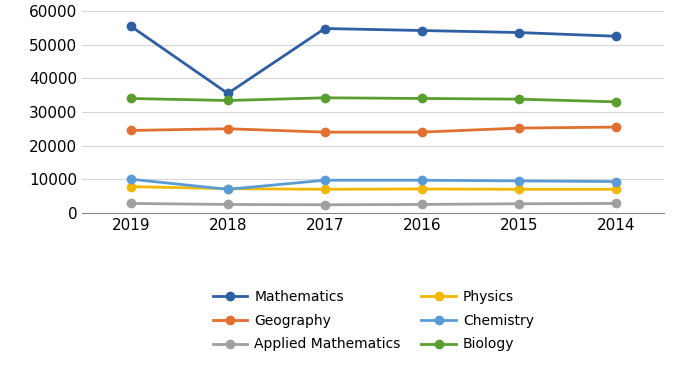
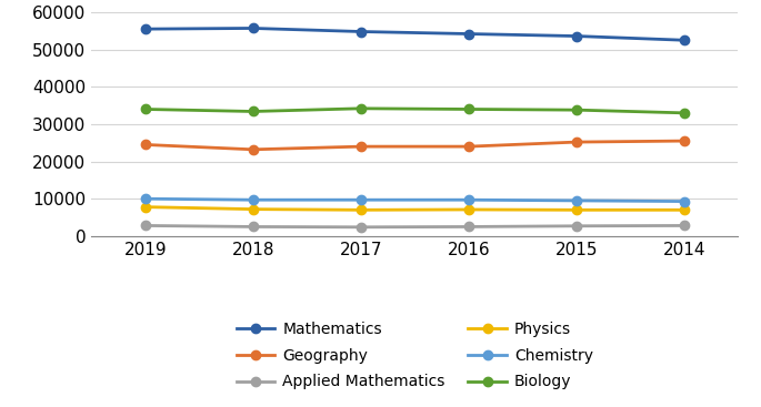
Mathematics/2018: 35500 -> 55700
Geography/2018: 25000 -> 23200
Chemistry/2018: 7000 -> 9700
